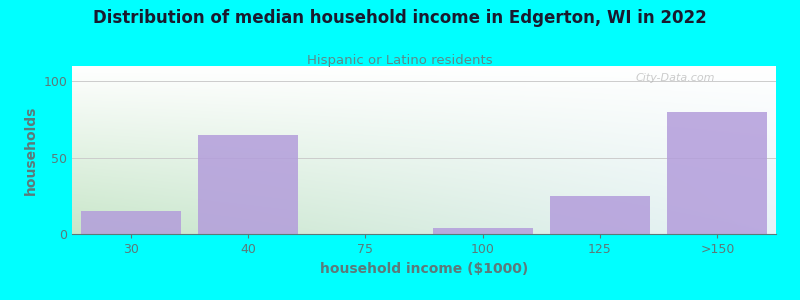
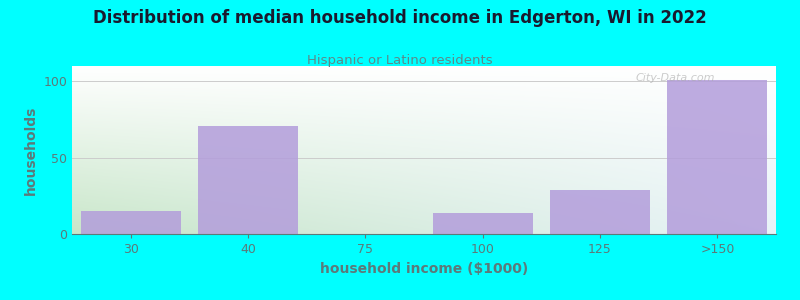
40: 65 -> 71
100: 4 -> 14
125: 25 -> 29
>150: 80 -> 101
